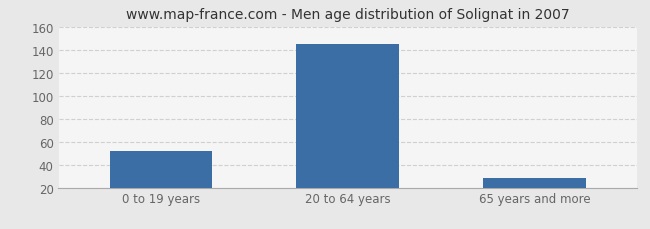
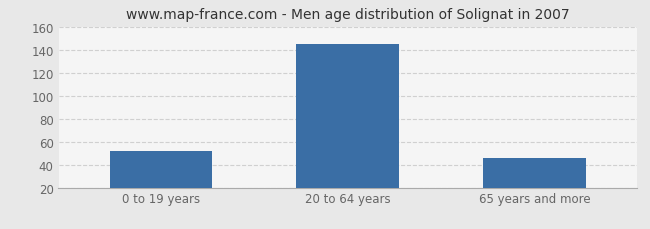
65 years and more: 28 -> 46
